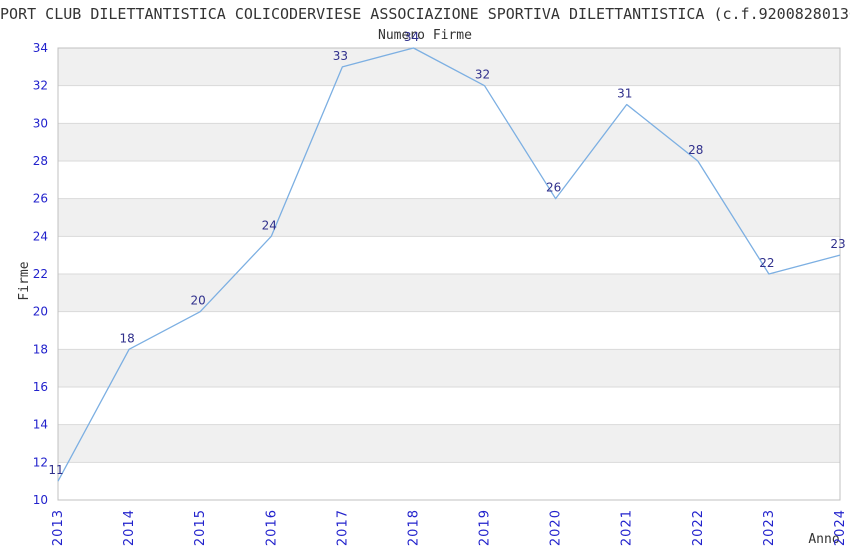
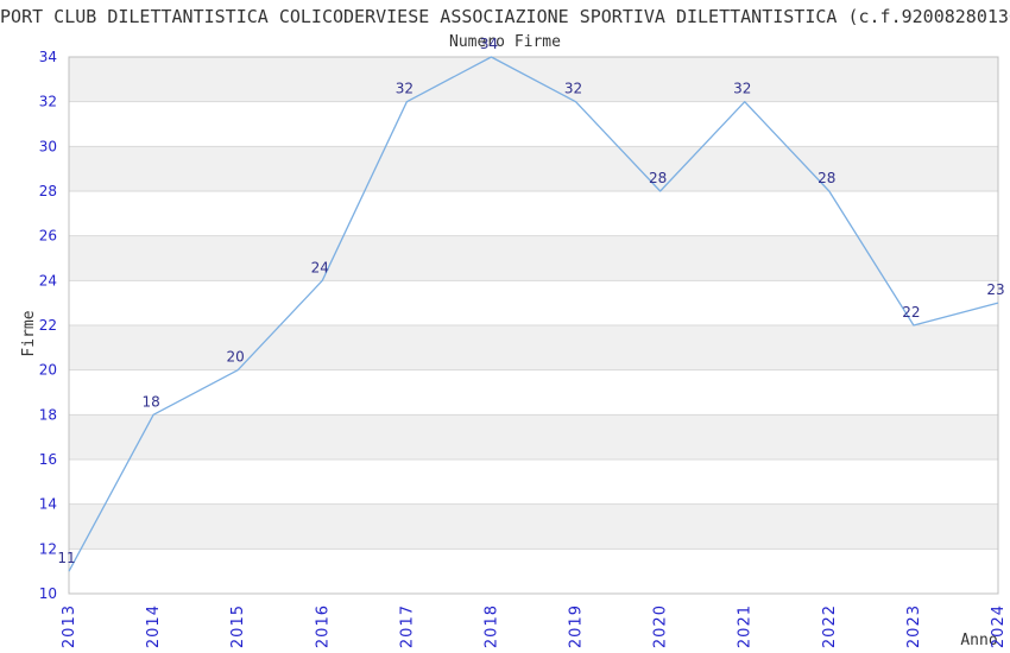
2017: 33 -> 32
2020: 26 -> 28
2021: 31 -> 32
